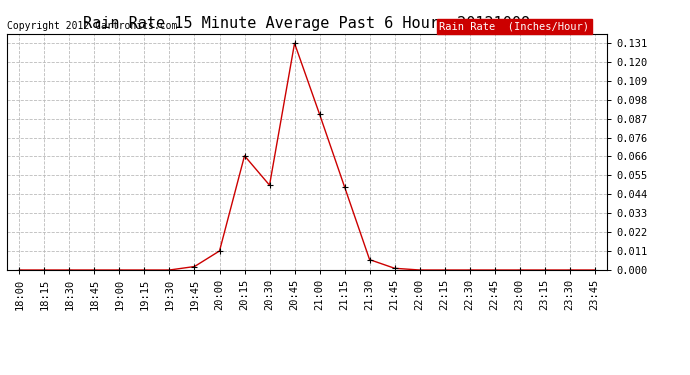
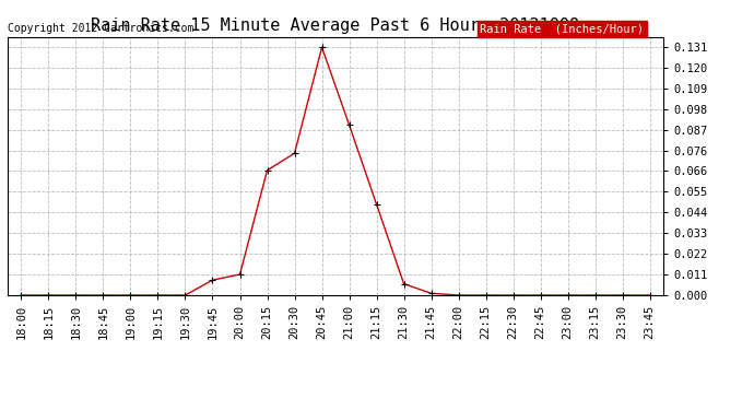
19:45: 0.002 -> 0.008
20:30: 0.049 -> 0.075
